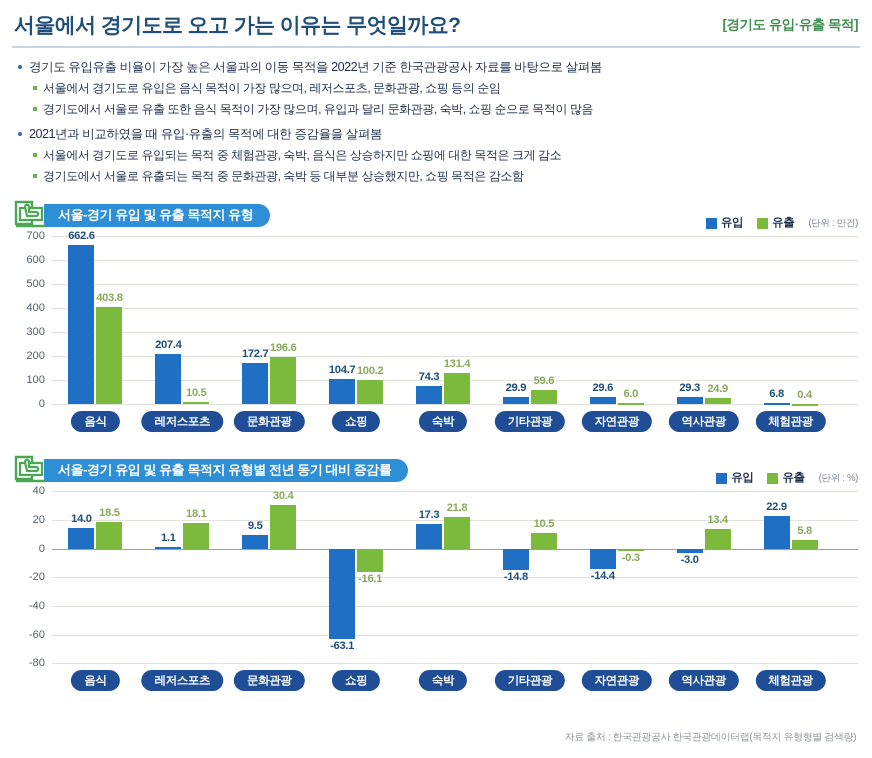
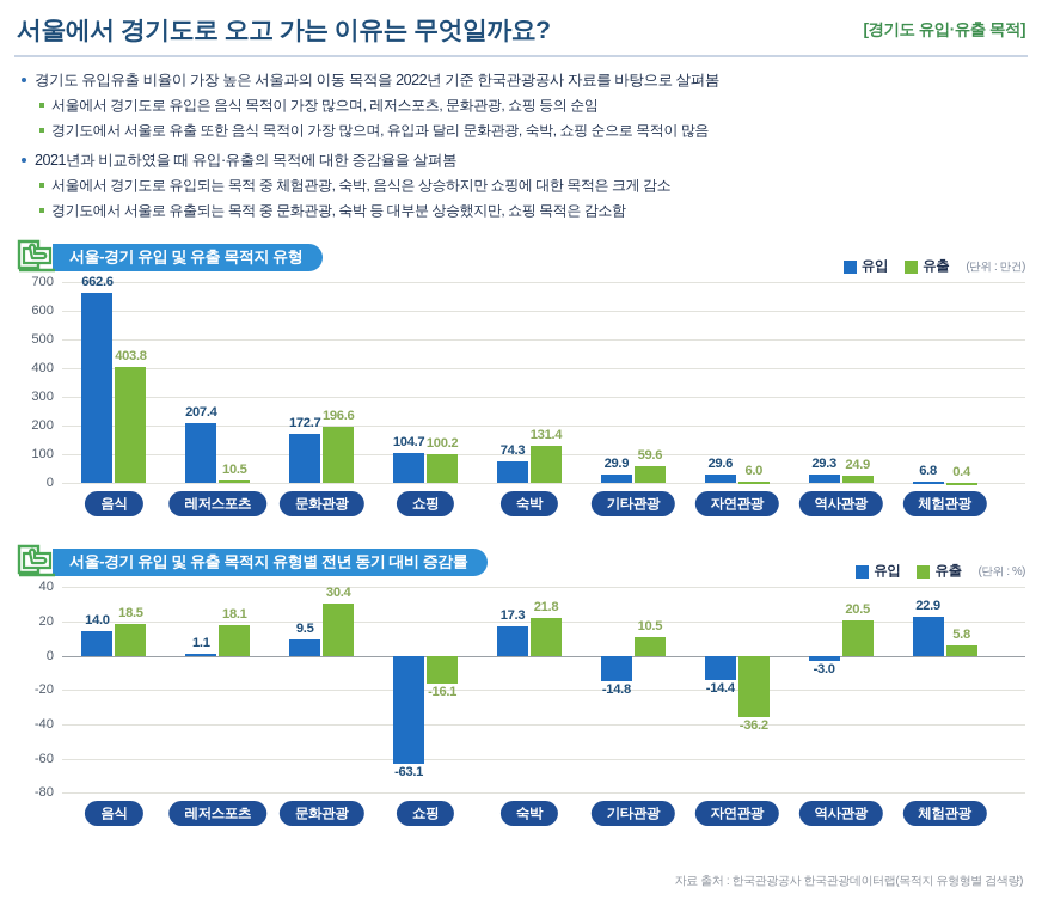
서울-경기 유입 및 유출 목적지 유형별 전년 동기 대비 증감률/유출/자연관광: -0.3 -> -36.2
서울-경기 유입 및 유출 목적지 유형별 전년 동기 대비 증감률/유출/역사관광: 13.4 -> 20.5
